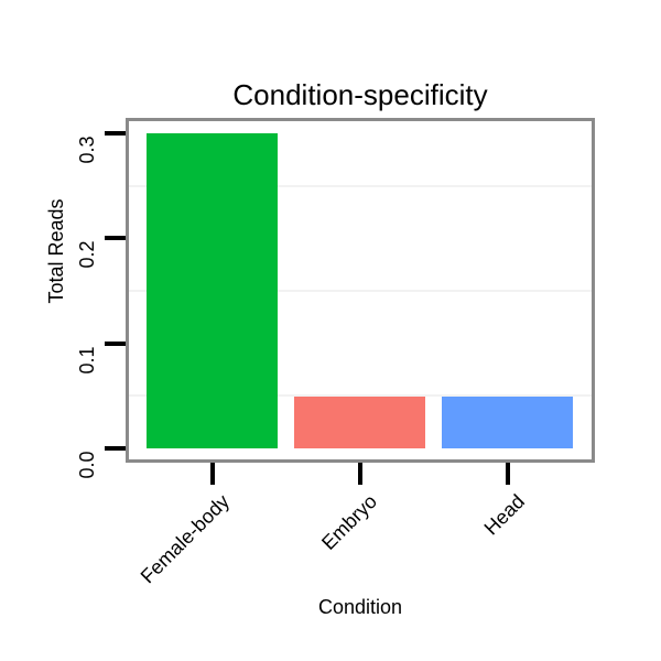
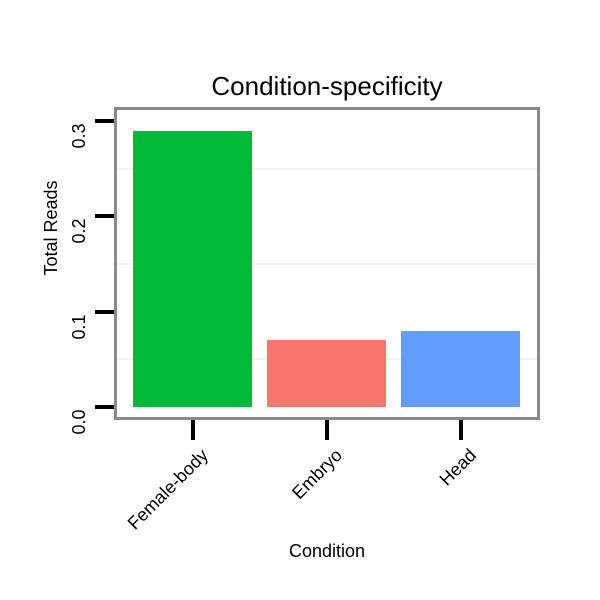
Female-body: 0.30 -> 0.29
Embryo: 0.05 -> 0.07
Head: 0.05 -> 0.08
